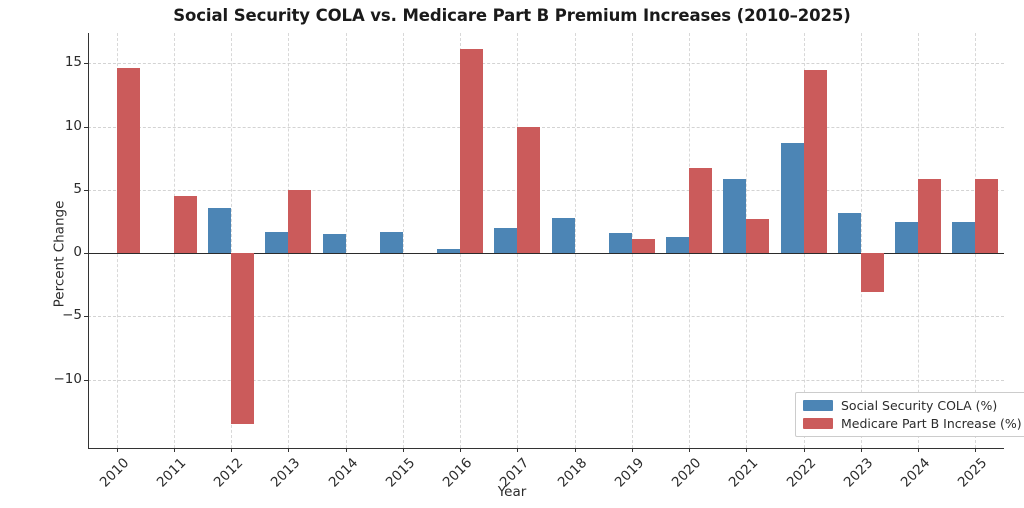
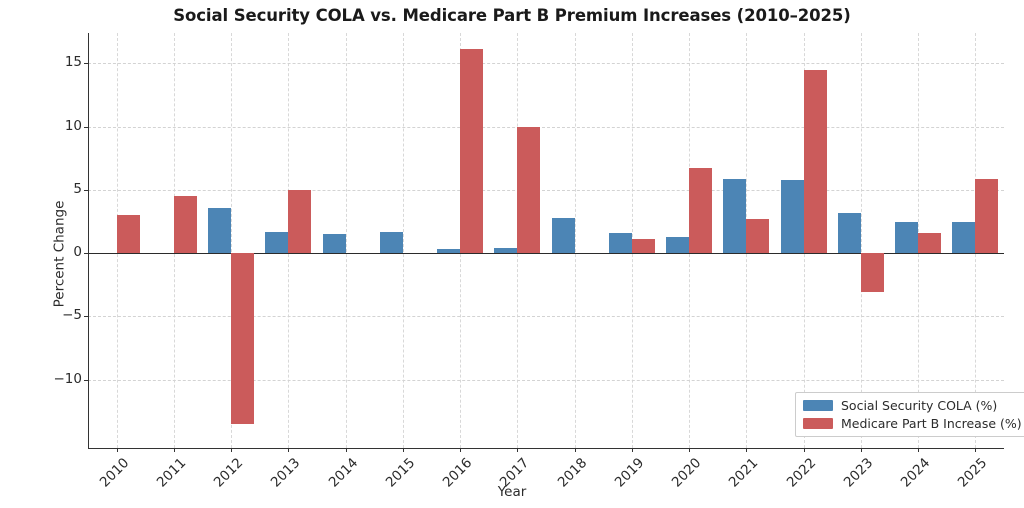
Medicare Part B Increase (%)/2010: 14.6 -> 3.0
Social Security COLA (%)/2017: 2.0 -> 0.4
Social Security COLA (%)/2022: 8.7 -> 5.8
Medicare Part B Increase (%)/2024: 5.9 -> 1.6
